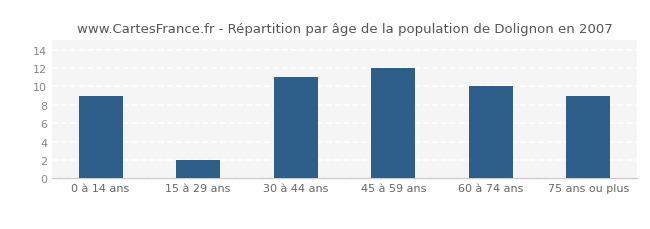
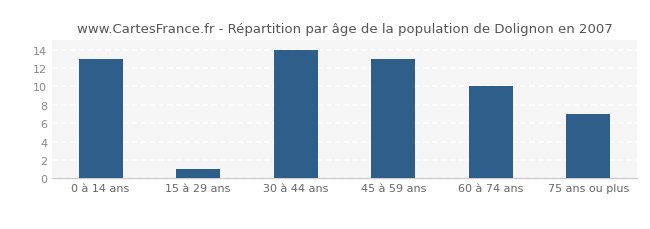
0 à 14 ans: 9 -> 13
15 à 29 ans: 2 -> 1
30 à 44 ans: 11 -> 14
45 à 59 ans: 12 -> 13
75 ans ou plus: 9 -> 7
